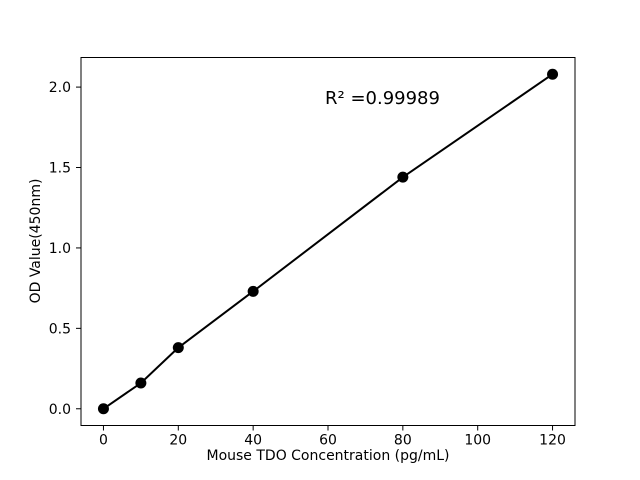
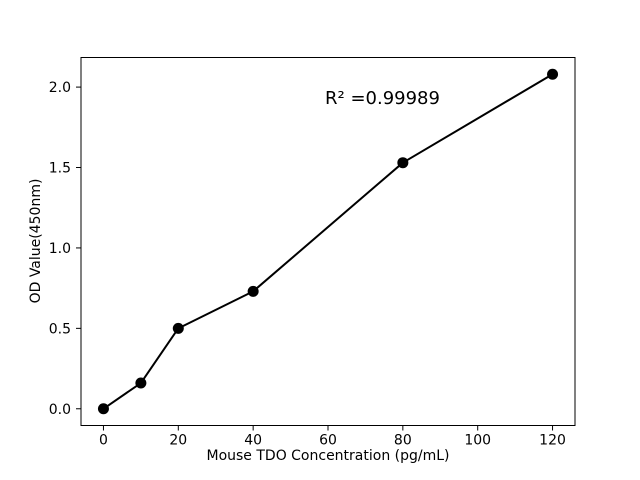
20: 0.38 -> 0.50
80: 1.44 -> 1.53
